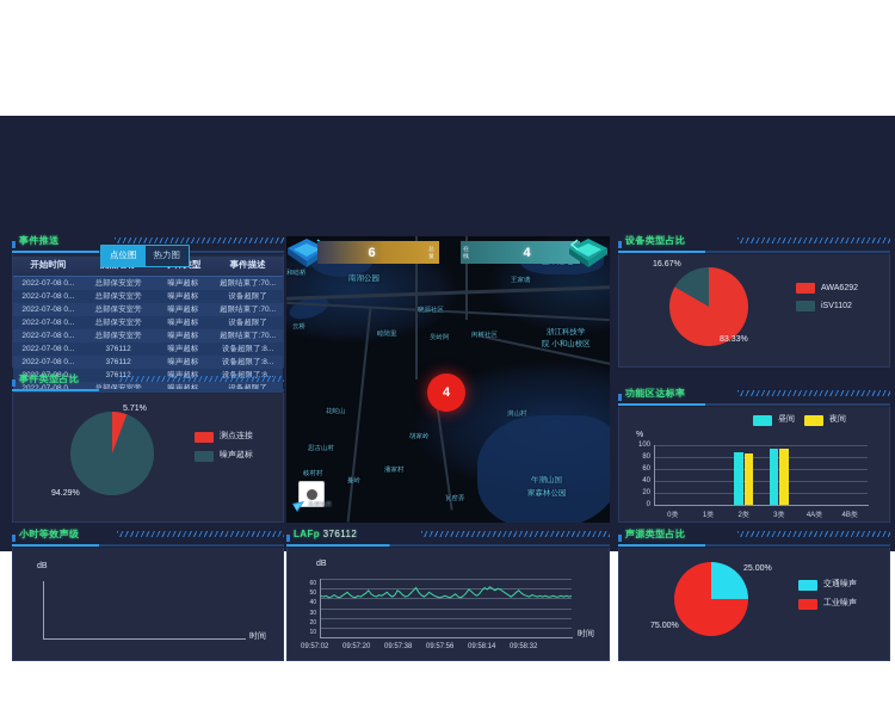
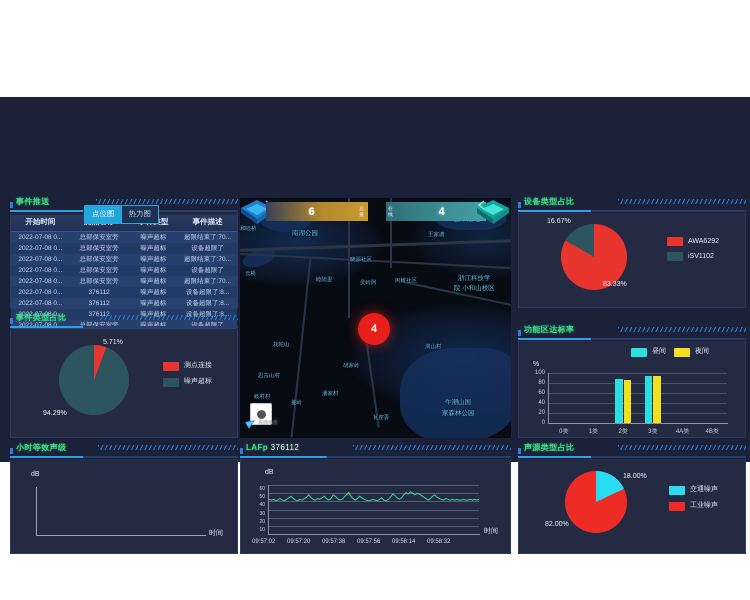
声源类型占比/交通噪声: 25.00% -> 18.00%
声源类型占比/工业噪声: 75.00% -> 82.00%
